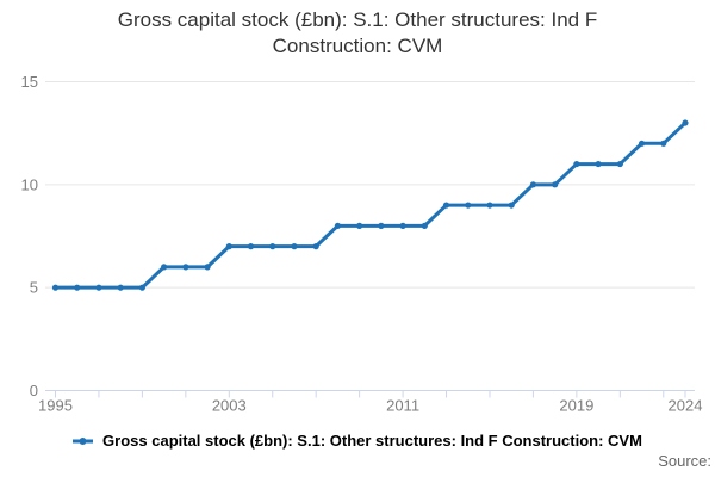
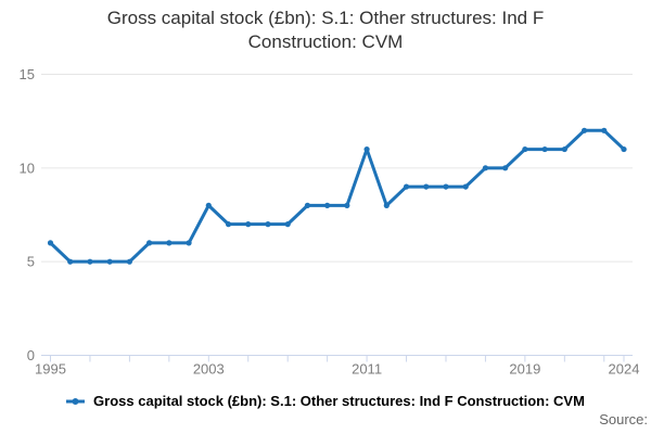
1995: 5 -> 6
2003: 7 -> 8
2011: 8 -> 11
2024: 13 -> 11
